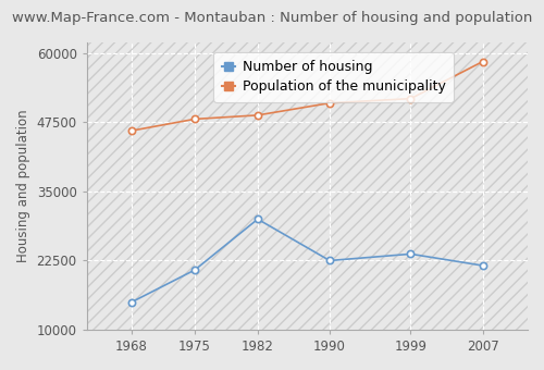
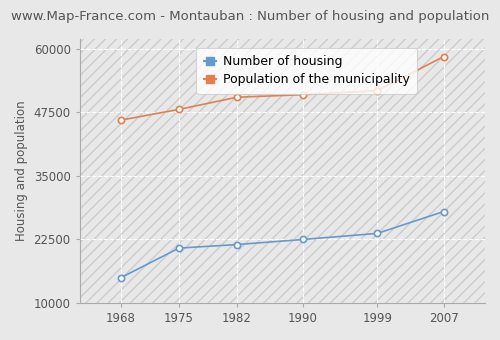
Number of housing/1982: 30000 -> 21500
Population of the municipality/1982: 48800 -> 50500
Number of housing/2007: 21600 -> 28000
